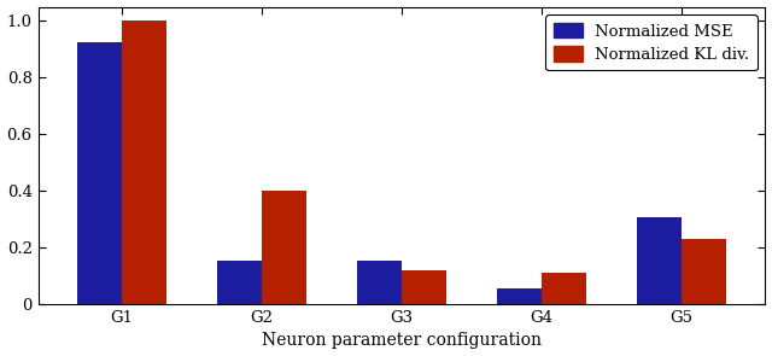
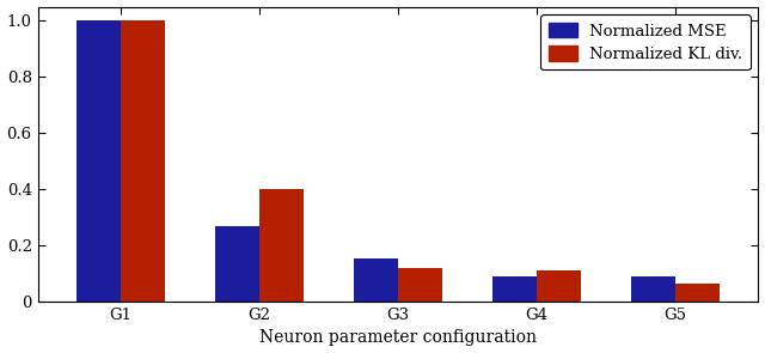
Normalized MSE/G1: 0.925 -> 1.000
Normalized MSE/G2: 0.155 -> 0.270
Normalized MSE/G4: 0.055 -> 0.090
Normalized MSE/G5: 0.305 -> 0.090
Normalized KL div./G5: 0.230 -> 0.065
